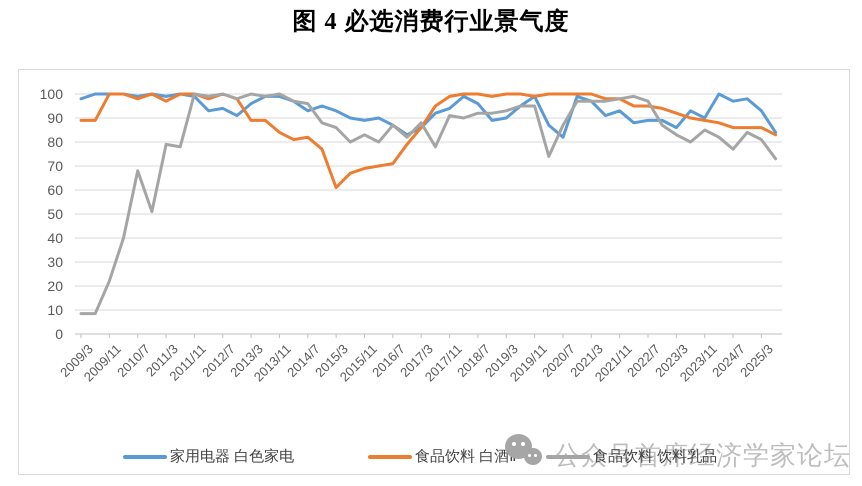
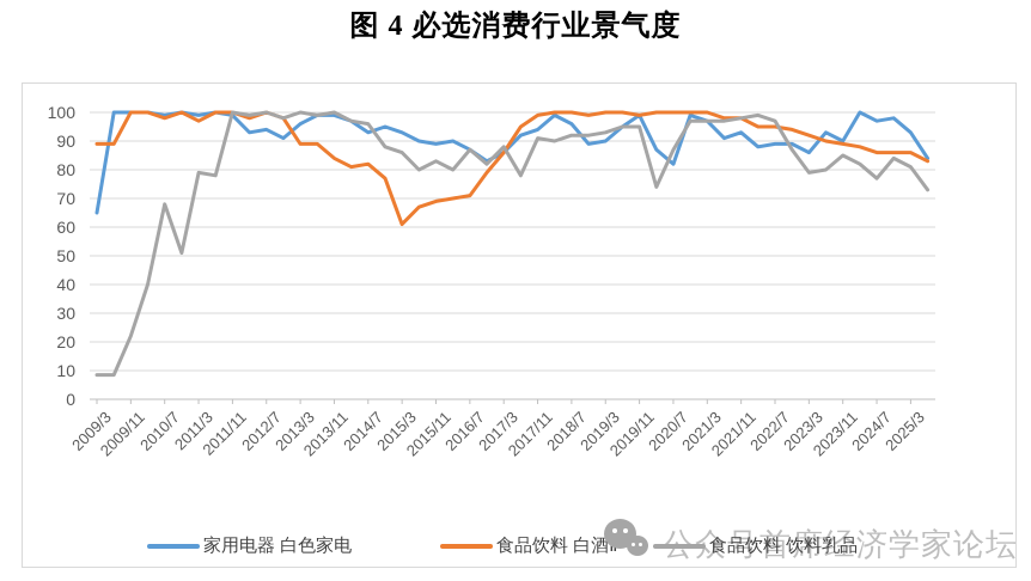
家用电器 白色家电/2009/3: 98 -> 65
食品饮料 饮料乳品/2023/3: 83 -> 79
